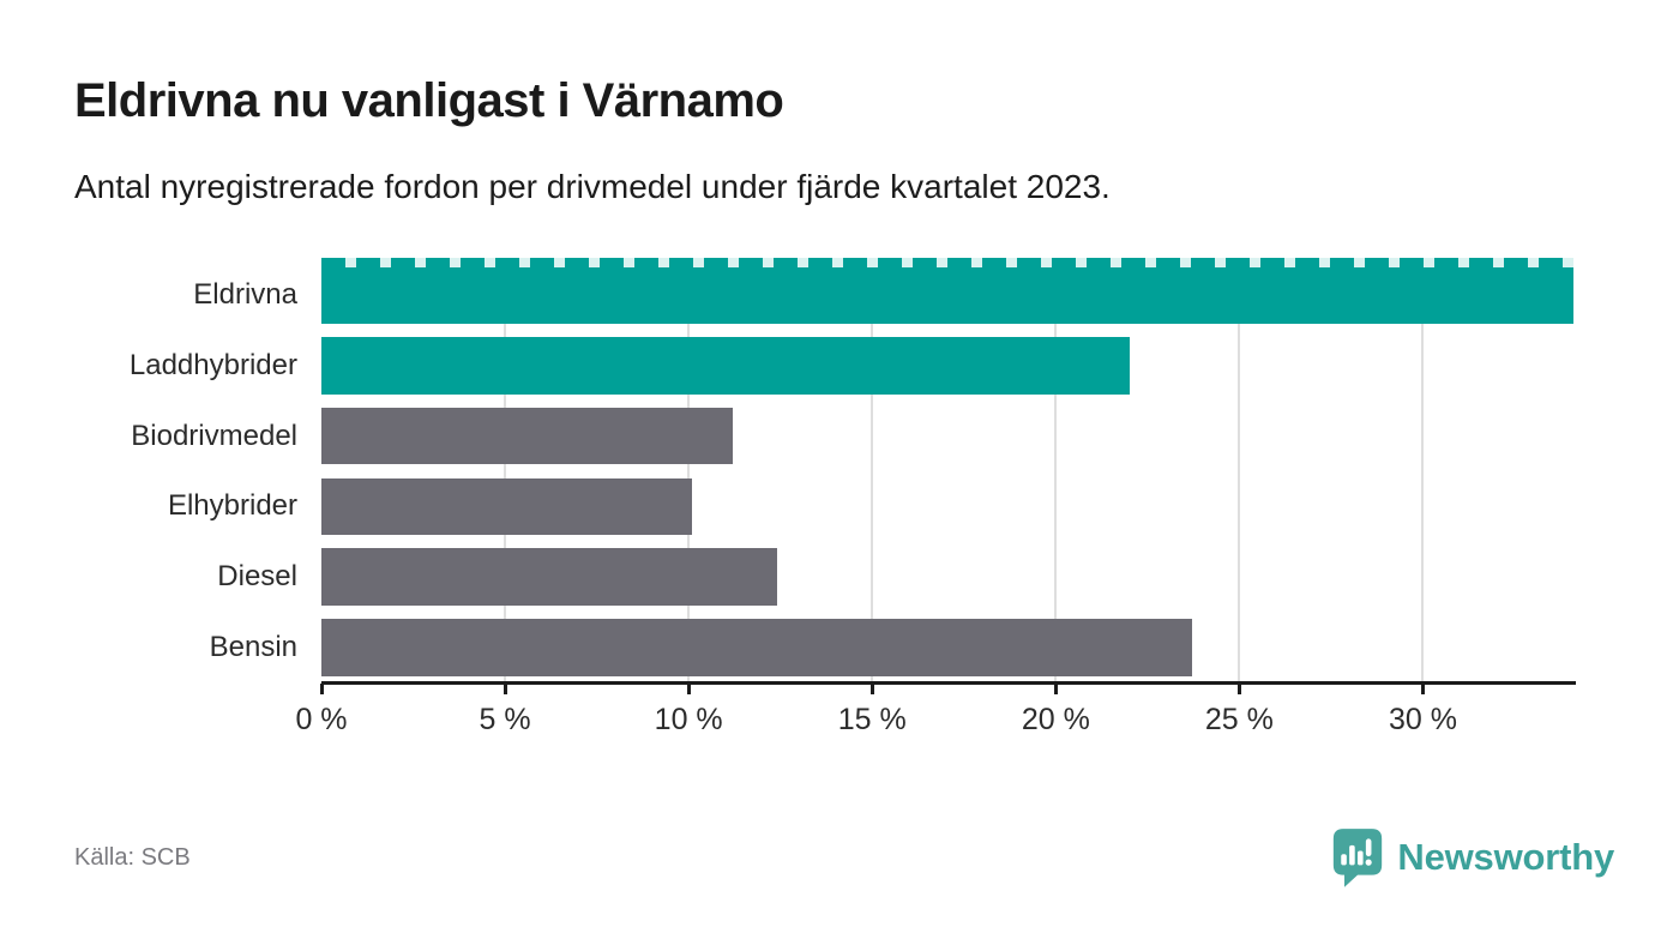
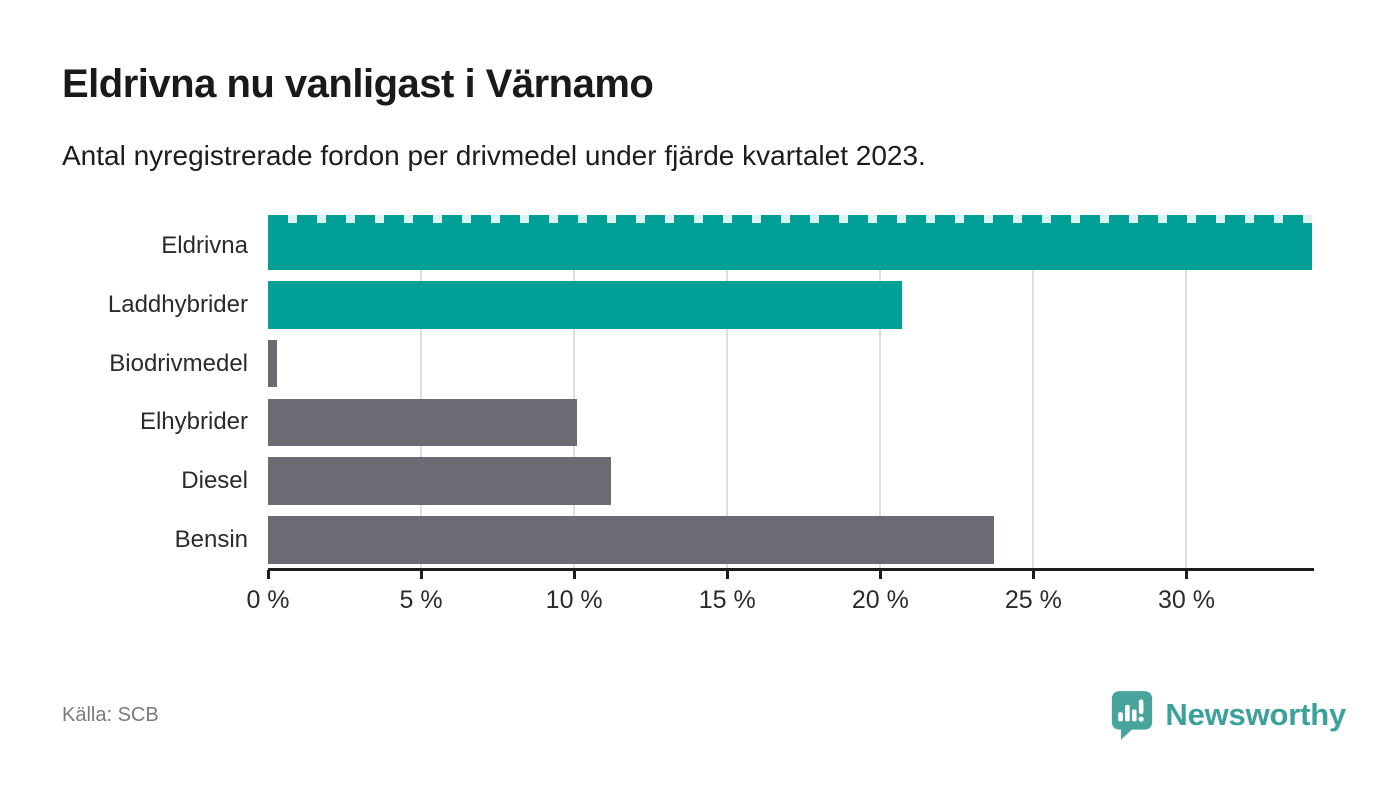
Laddhybrider: 22.0% -> 20.7%
Biodrivmedel: 11.2% -> 0.3%
Diesel: 12.4% -> 11.2%
